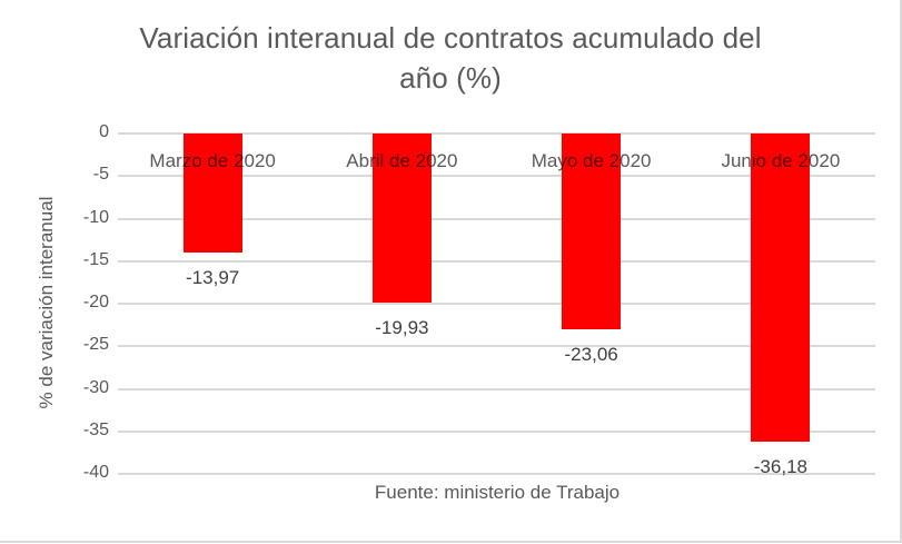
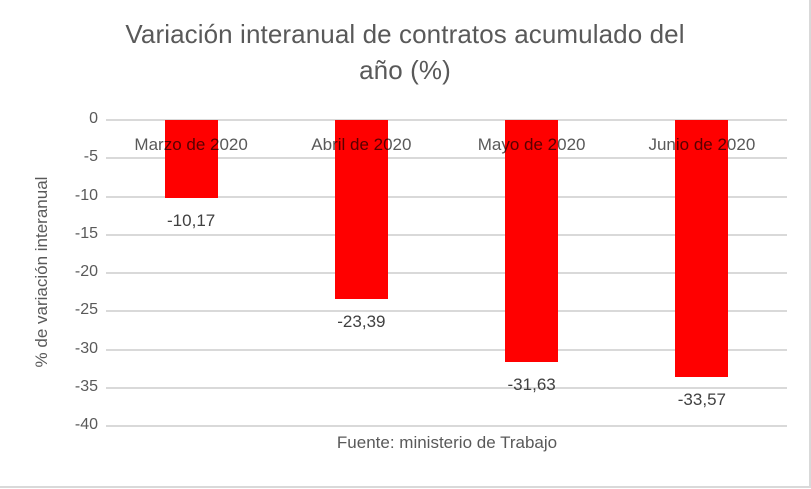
Marzo de 2020: -13,97 -> -10,17
Abril de 2020: -19,93 -> -23,39
Mayo de 2020: -23,06 -> -31,63
Junio de 2020: -36,18 -> -33,57
